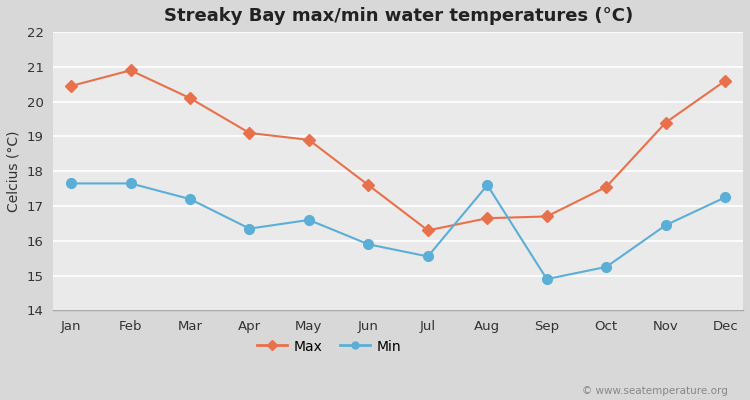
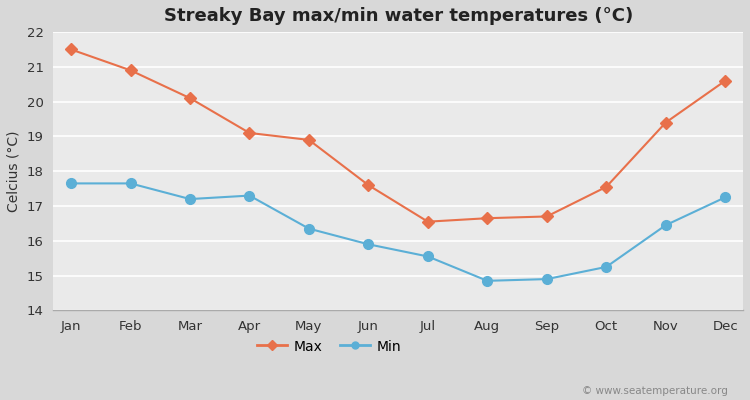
Max/Jan: 20.45 -> 21.50
Min/Apr: 16.35 -> 17.30
Min/May: 16.60 -> 16.35
Max/Jul: 16.30 -> 16.55
Min/Aug: 17.60 -> 14.85
